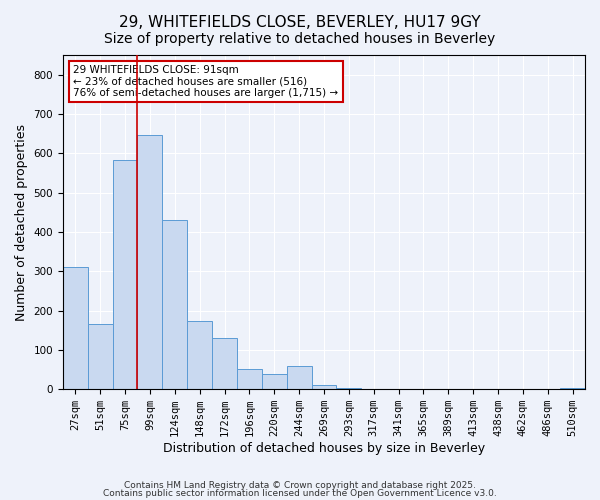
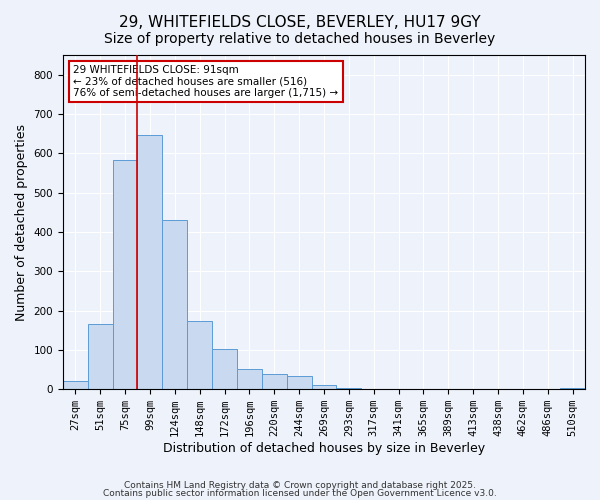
27sqm: 310 -> 20
172sqm: 130 -> 103
244sqm: 60 -> 33
